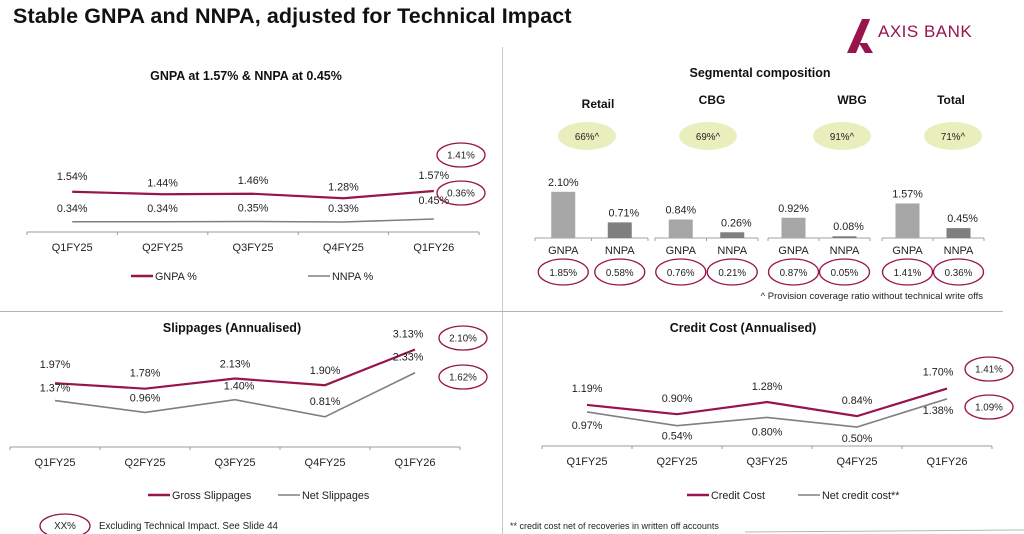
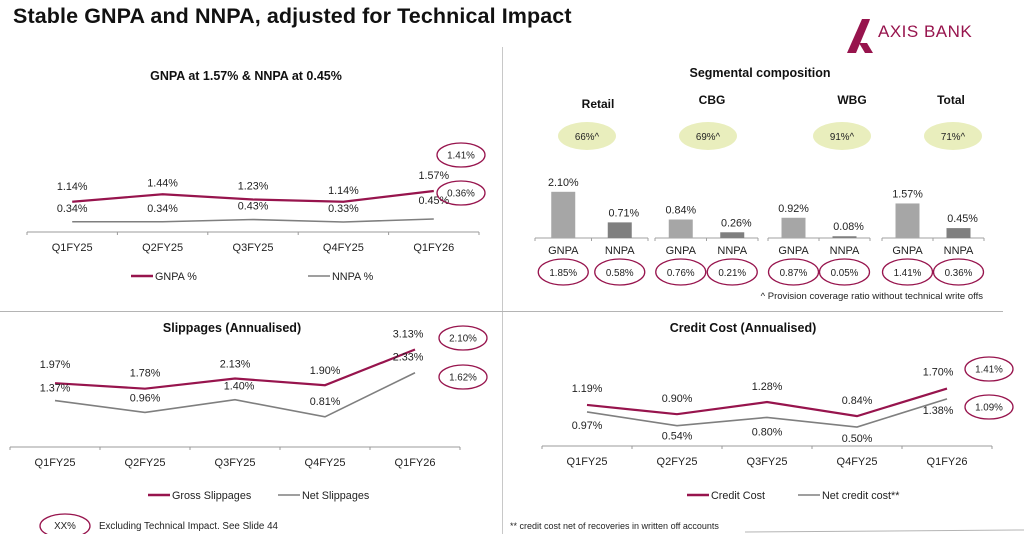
GNPA at 1.57% & NNPA at 0.45%/GNPA %/Q1FY25: 1.54% -> 1.14%
GNPA at 1.57% & NNPA at 0.45%/GNPA %/Q3FY25: 1.46% -> 1.23%
GNPA at 1.57% & NNPA at 0.45%/NNPA %/Q3FY25: 0.35% -> 0.43%
GNPA at 1.57% & NNPA at 0.45%/GNPA %/Q4FY25: 1.28% -> 1.14%
